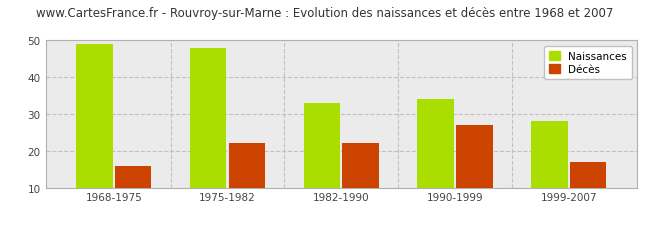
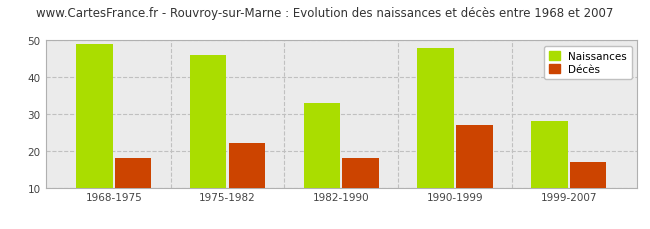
Décès/1968-1975: 16 -> 18
Naissances/1975-1982: 48 -> 46
Décès/1982-1990: 22 -> 18
Naissances/1990-1999: 34 -> 48
